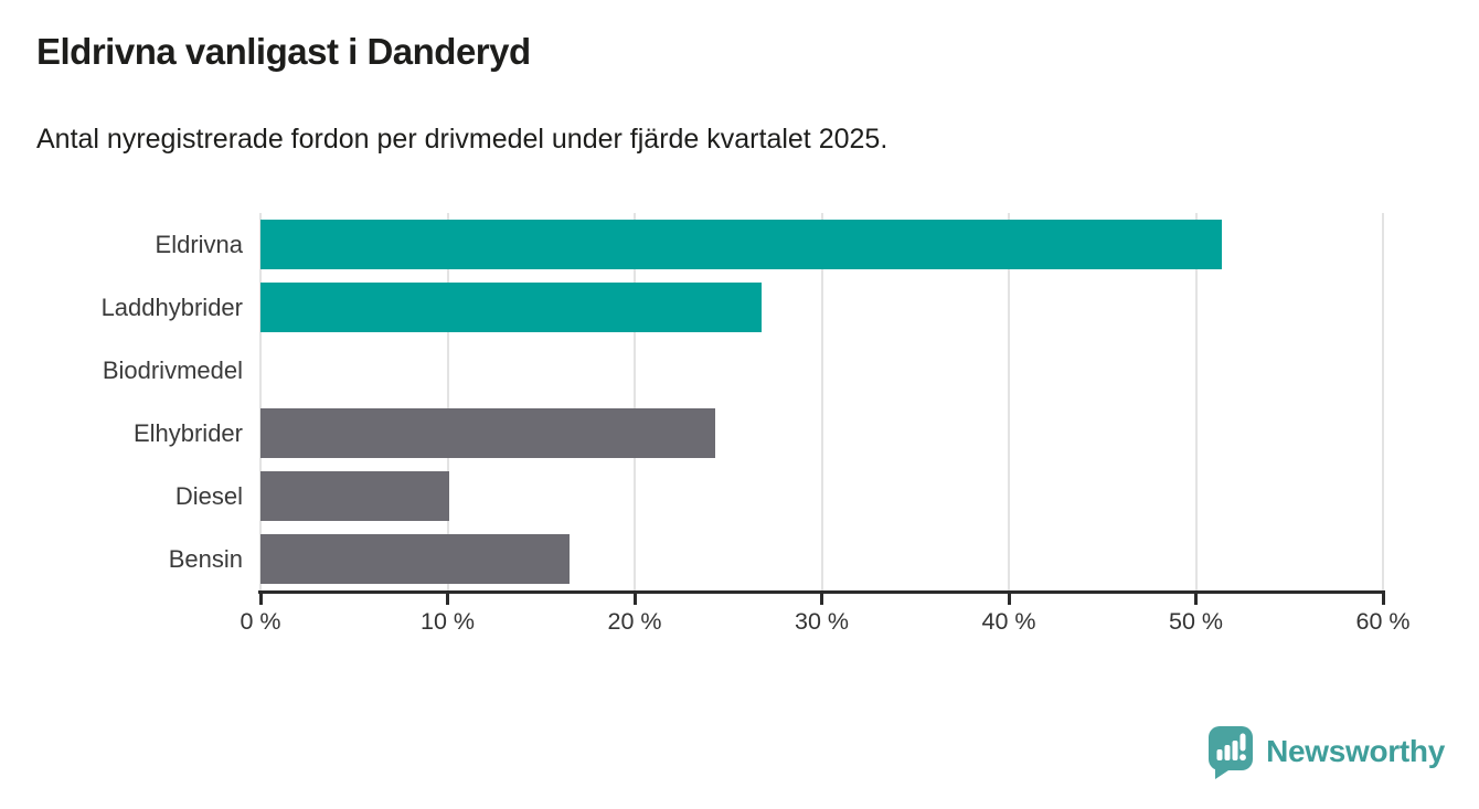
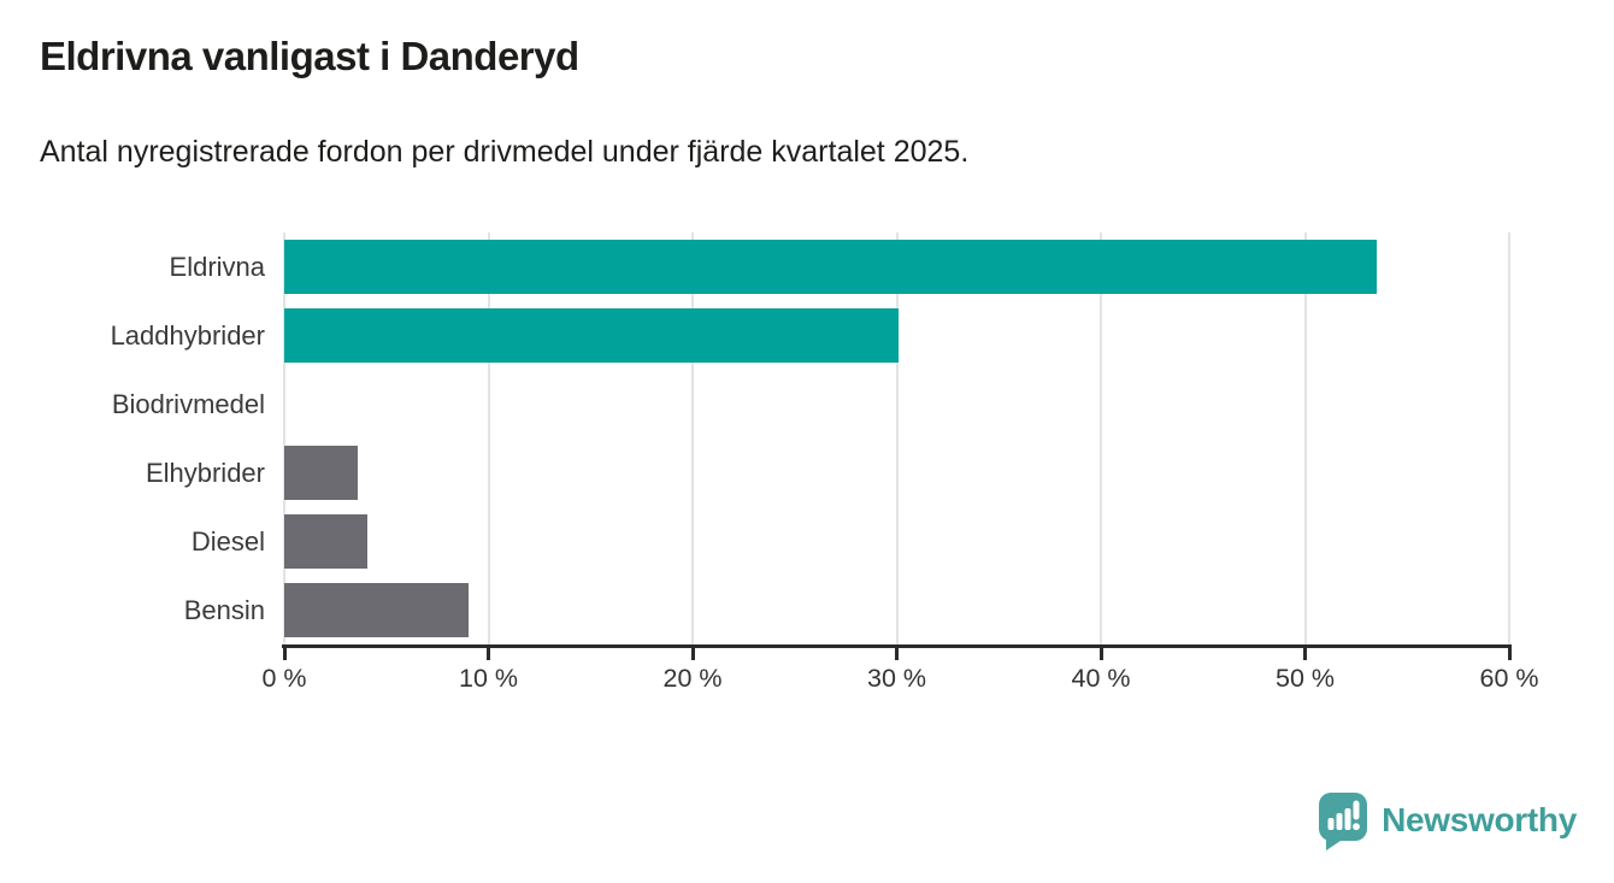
Eldrivna: 51.4% -> 53.5%
Laddhybrider: 26.8% -> 30.1%
Elhybrider: 24.3% -> 3.6%
Diesel: 10.1% -> 4.1%
Bensin: 16.5% -> 9.0%
